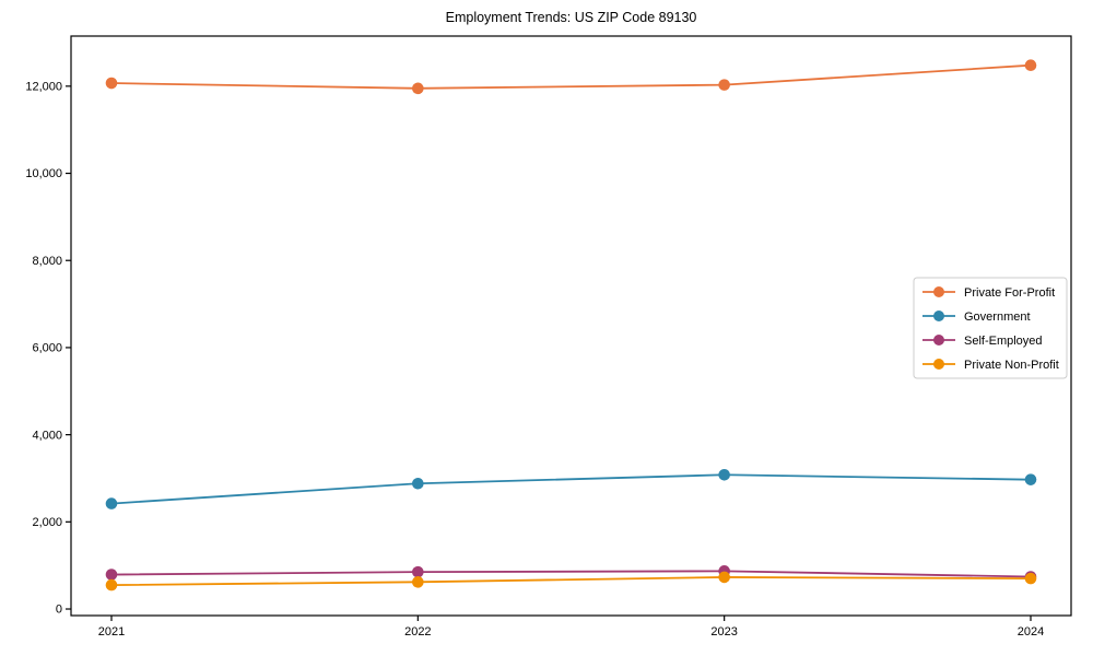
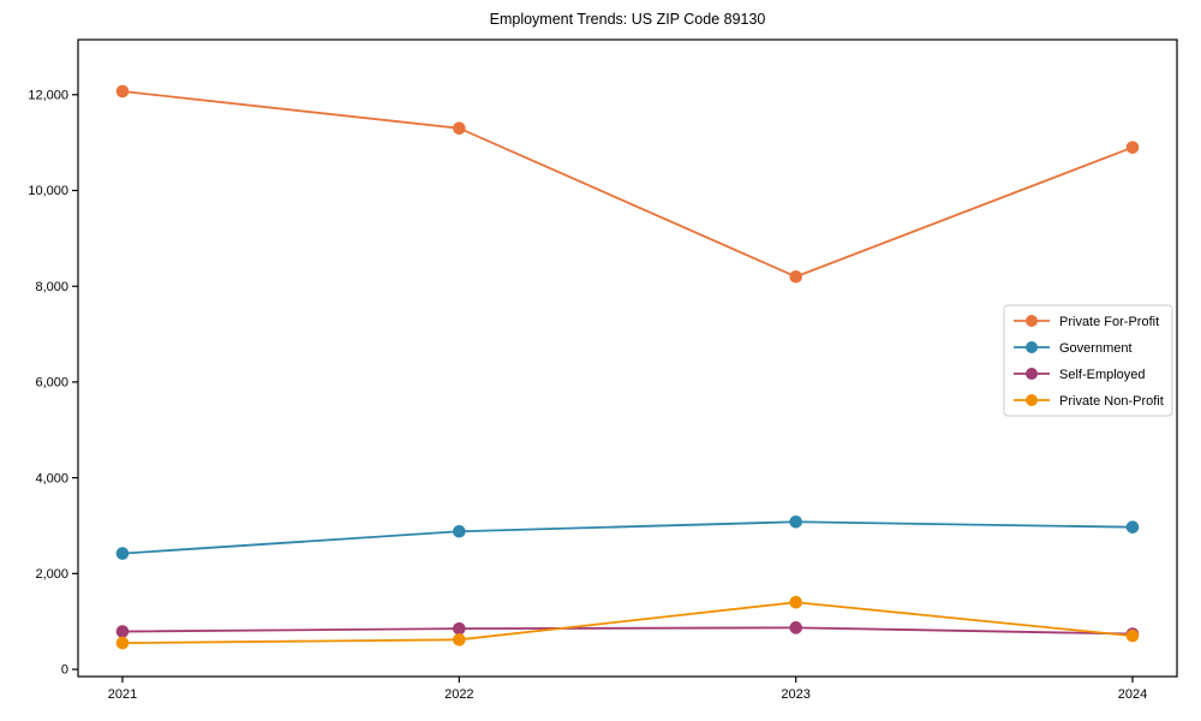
Private For-Profit/2022: 12000 -> 11300
Private For-Profit/2023: 12000 -> 8200
Private Non-Profit/2023: 700 -> 1400
Private For-Profit/2024: 12500 -> 10900
